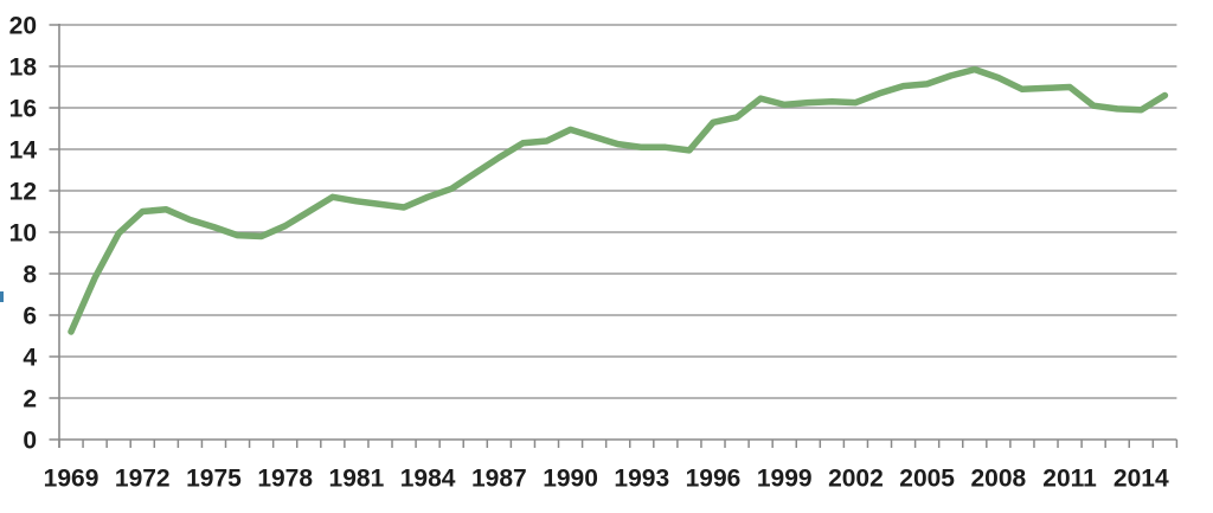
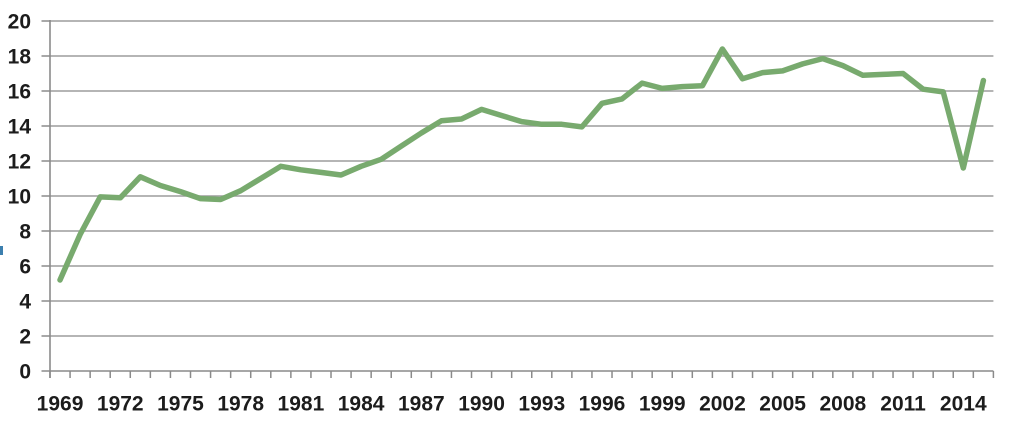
1972: 11.0 -> 9.9
2002: 16.2 -> 18.4
2014: 15.9 -> 11.6
